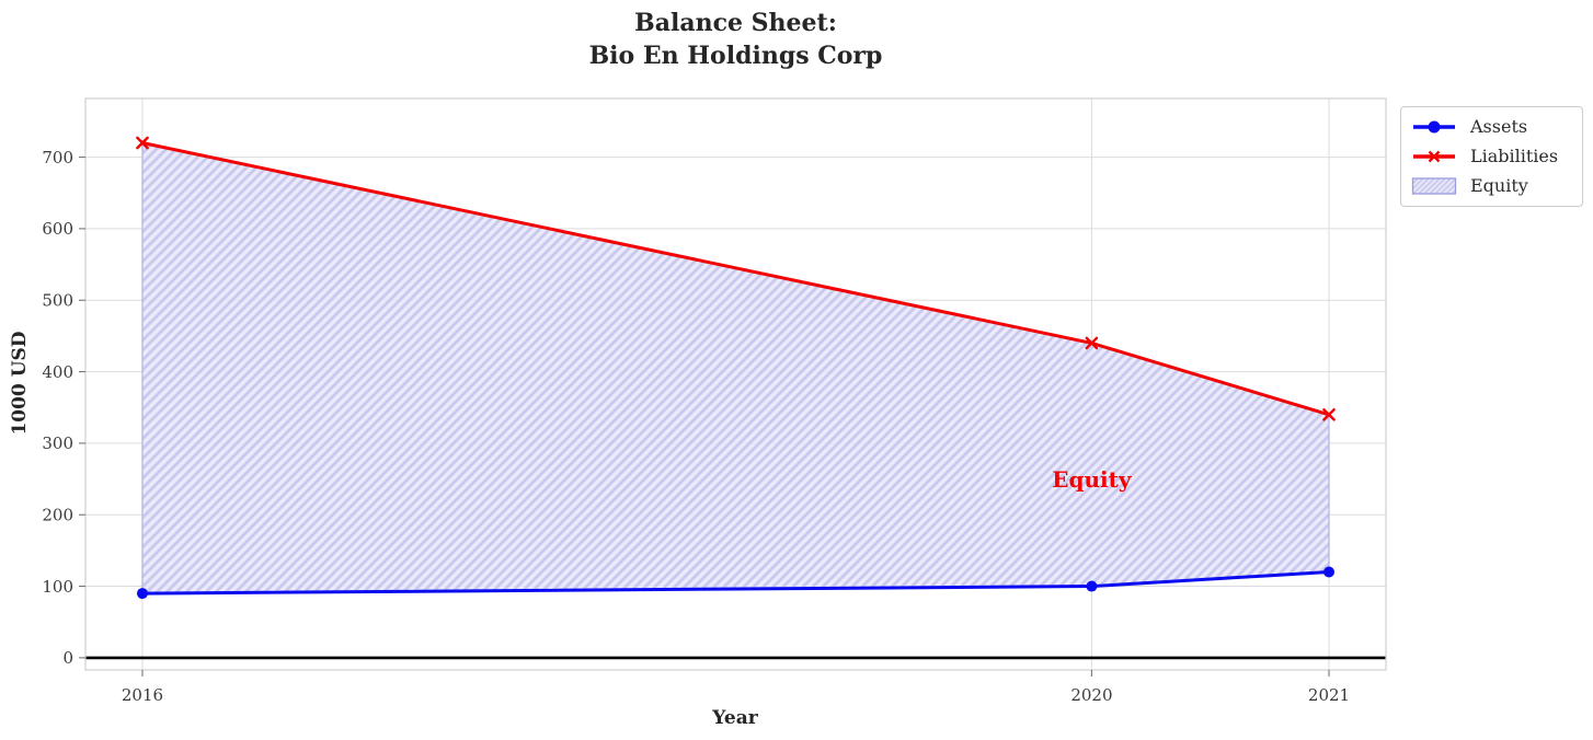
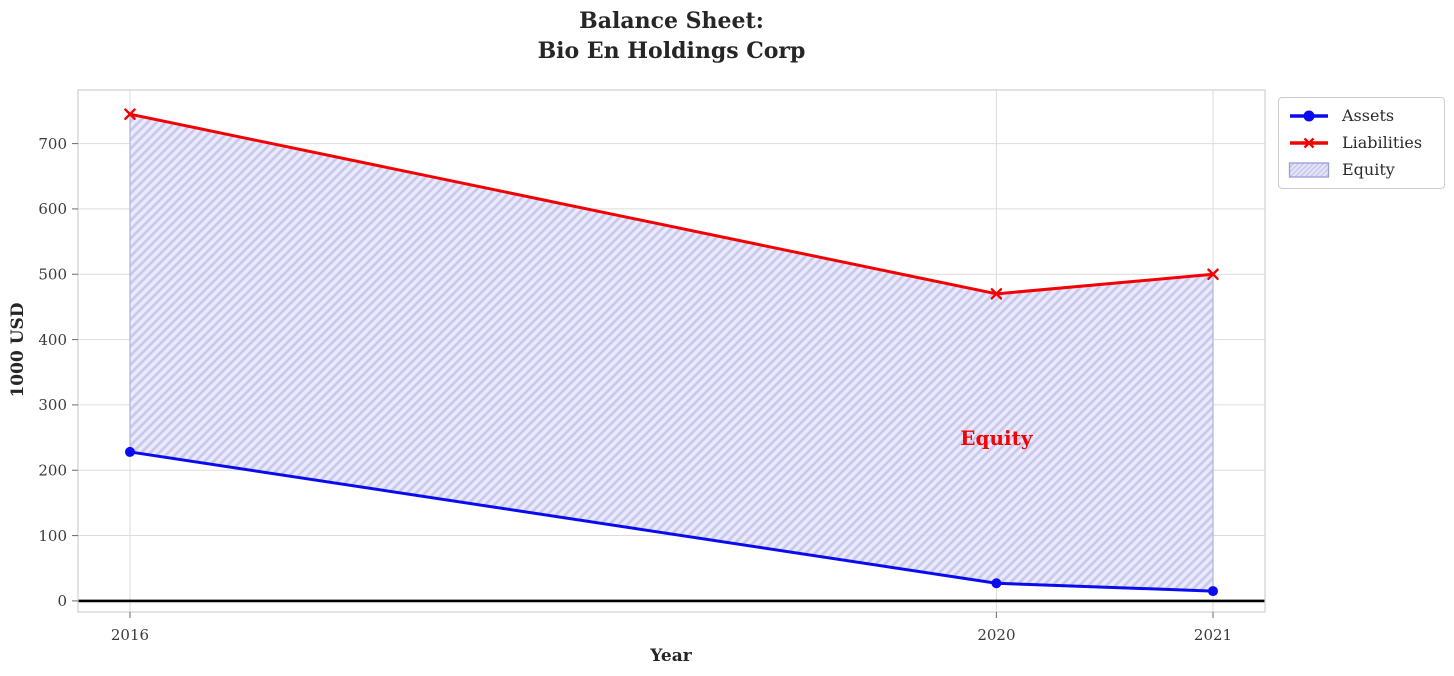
Assets/2016: 90 -> 230
Liabilities/2016: 720 -> 740
Assets/2020: 100 -> 30
Liabilities/2020: 440 -> 470
Assets/2021: 120 -> 20
Liabilities/2021: 340 -> 500
